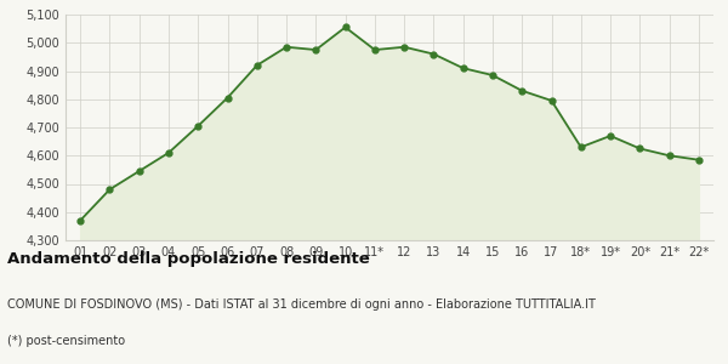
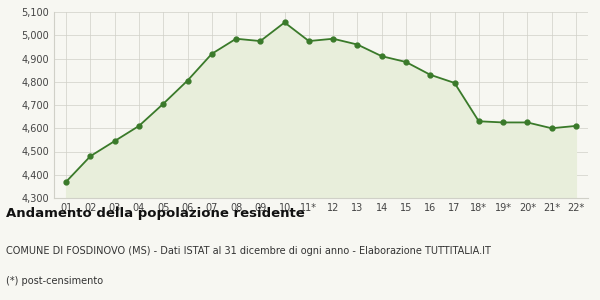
19*: 4,670 -> 4,625
22*: 4,585 -> 4,610
